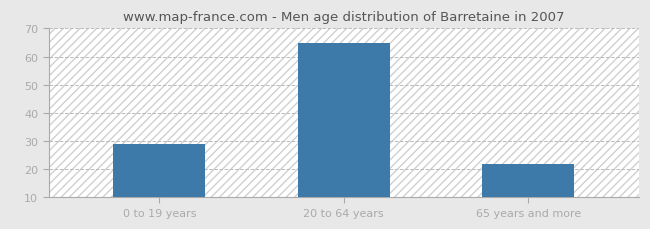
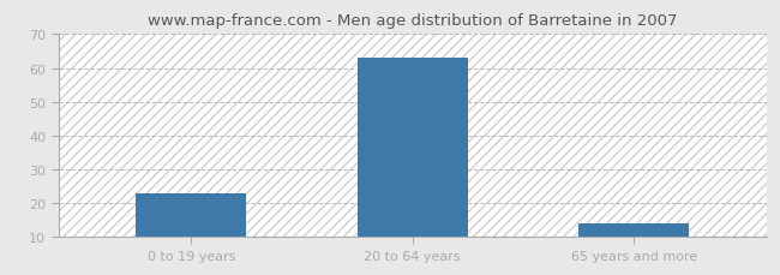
0 to 19 years: 29 -> 23
20 to 64 years: 65 -> 63
65 years and more: 22 -> 14
